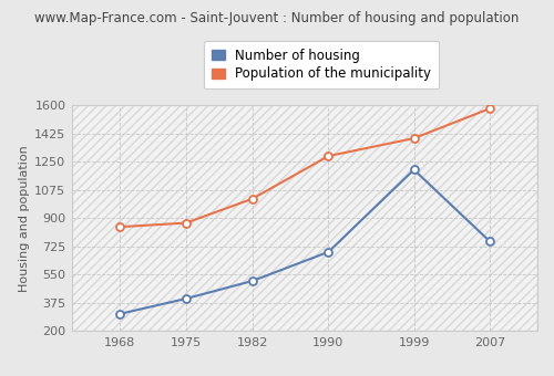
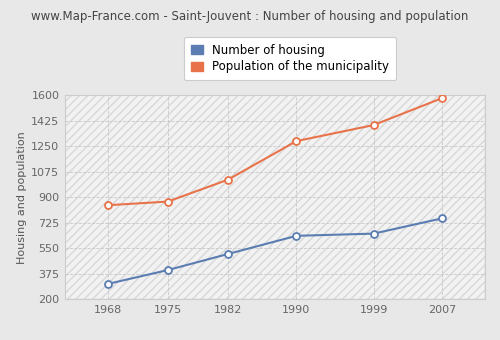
Number of housing/1990: 690 -> 640
Number of housing/1999: 1200 -> 650
